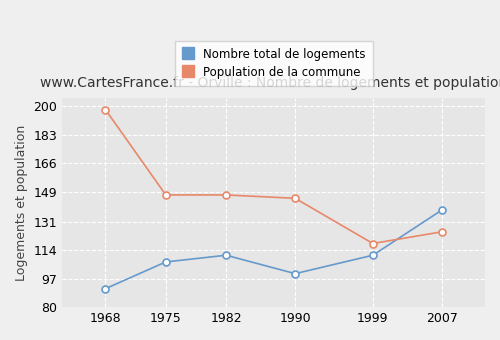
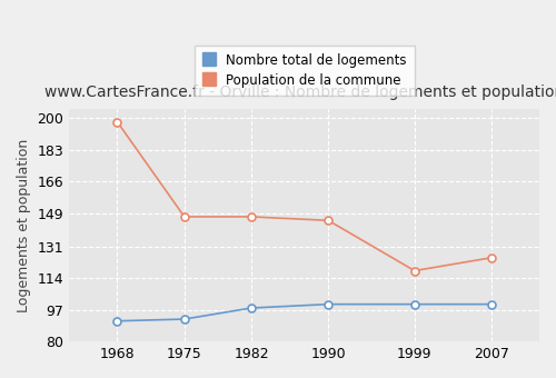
Nombre total de logements/1975: 107 -> 92
Nombre total de logements/1982: 111 -> 98
Nombre total de logements/1999: 111 -> 100
Nombre total de logements/2007: 138 -> 100
